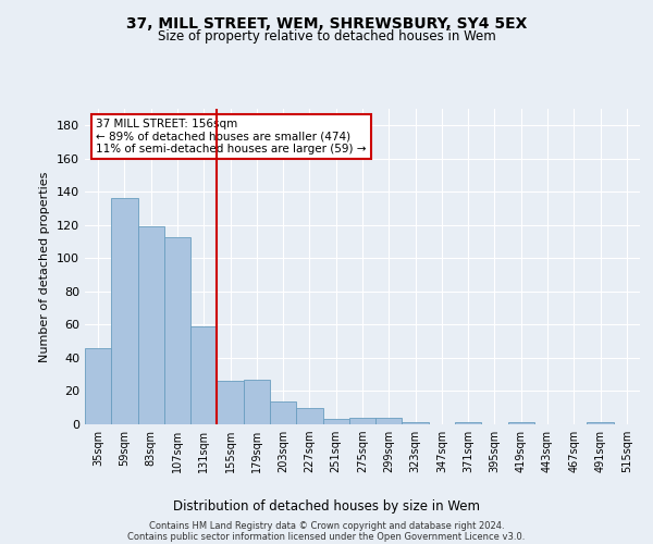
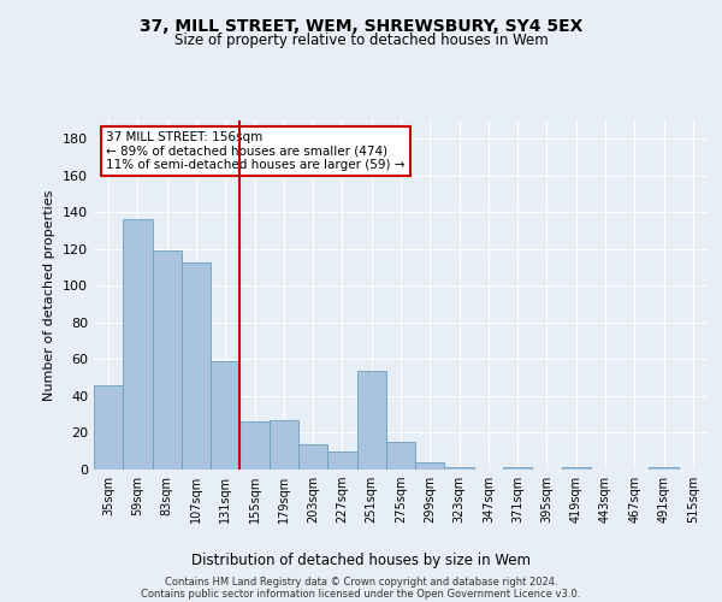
251sqm: 3 -> 54
275sqm: 4 -> 15
